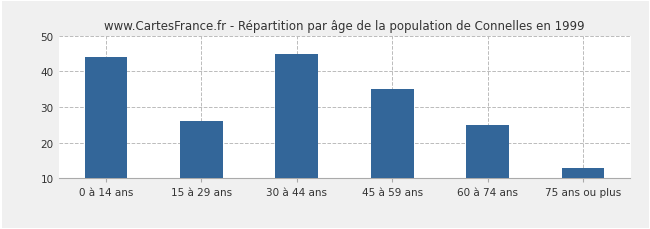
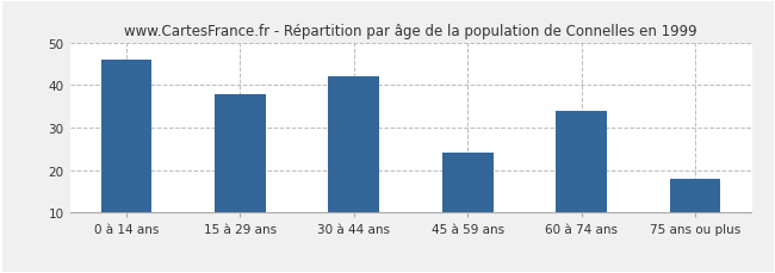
0 à 14 ans: 44 -> 46
15 à 29 ans: 26 -> 38
30 à 44 ans: 45 -> 42
45 à 59 ans: 35 -> 24
60 à 74 ans: 25 -> 34
75 ans ou plus: 13 -> 18
